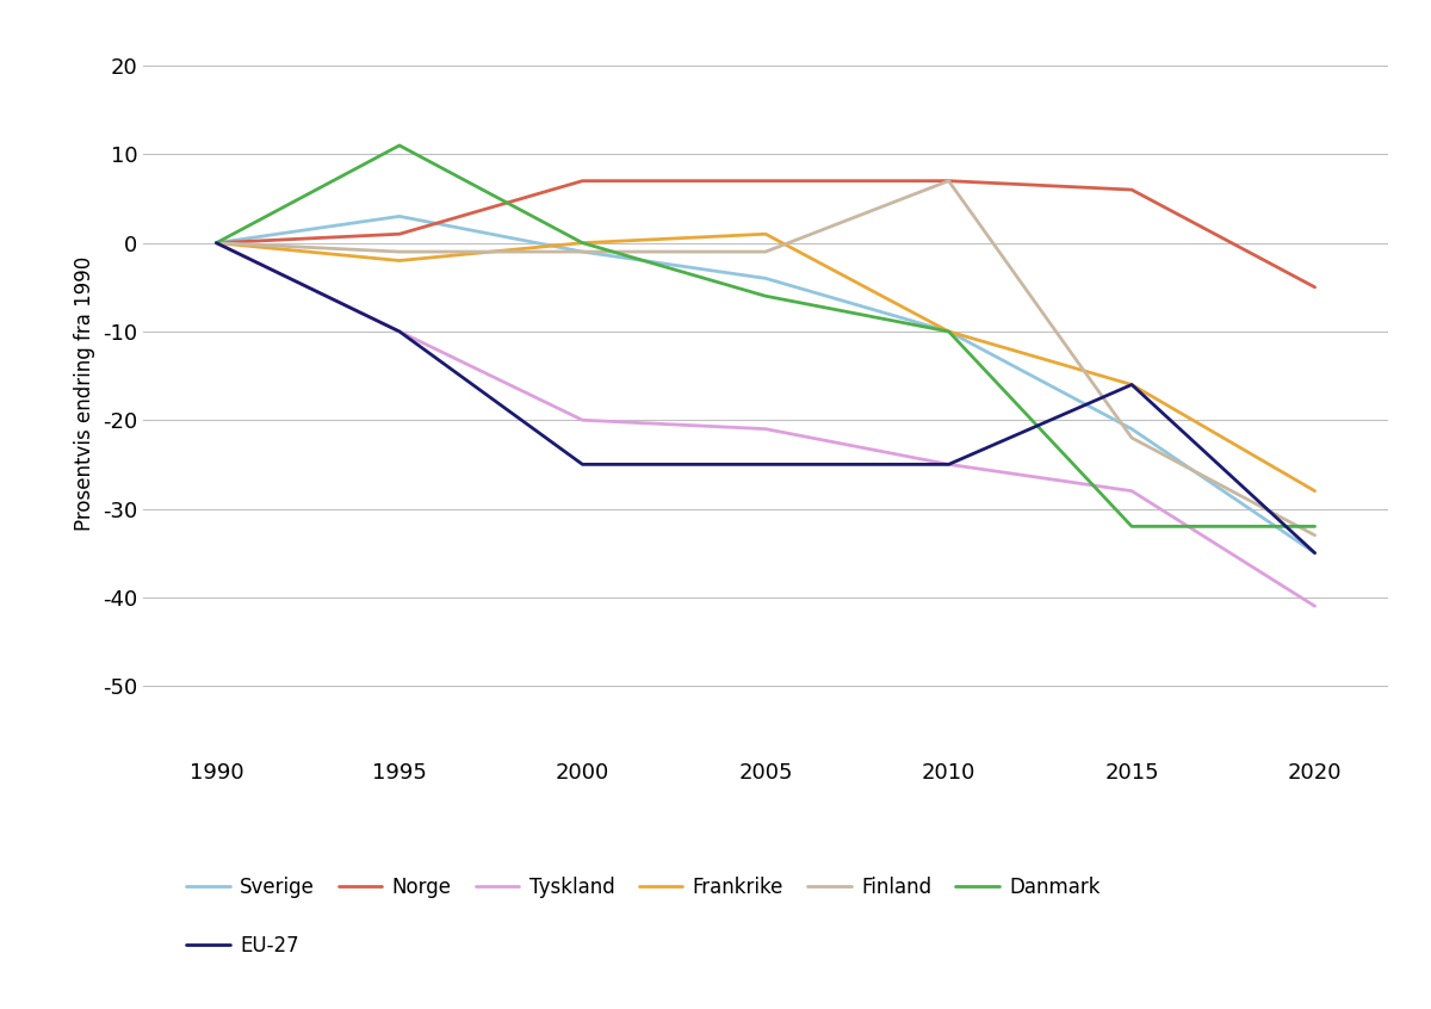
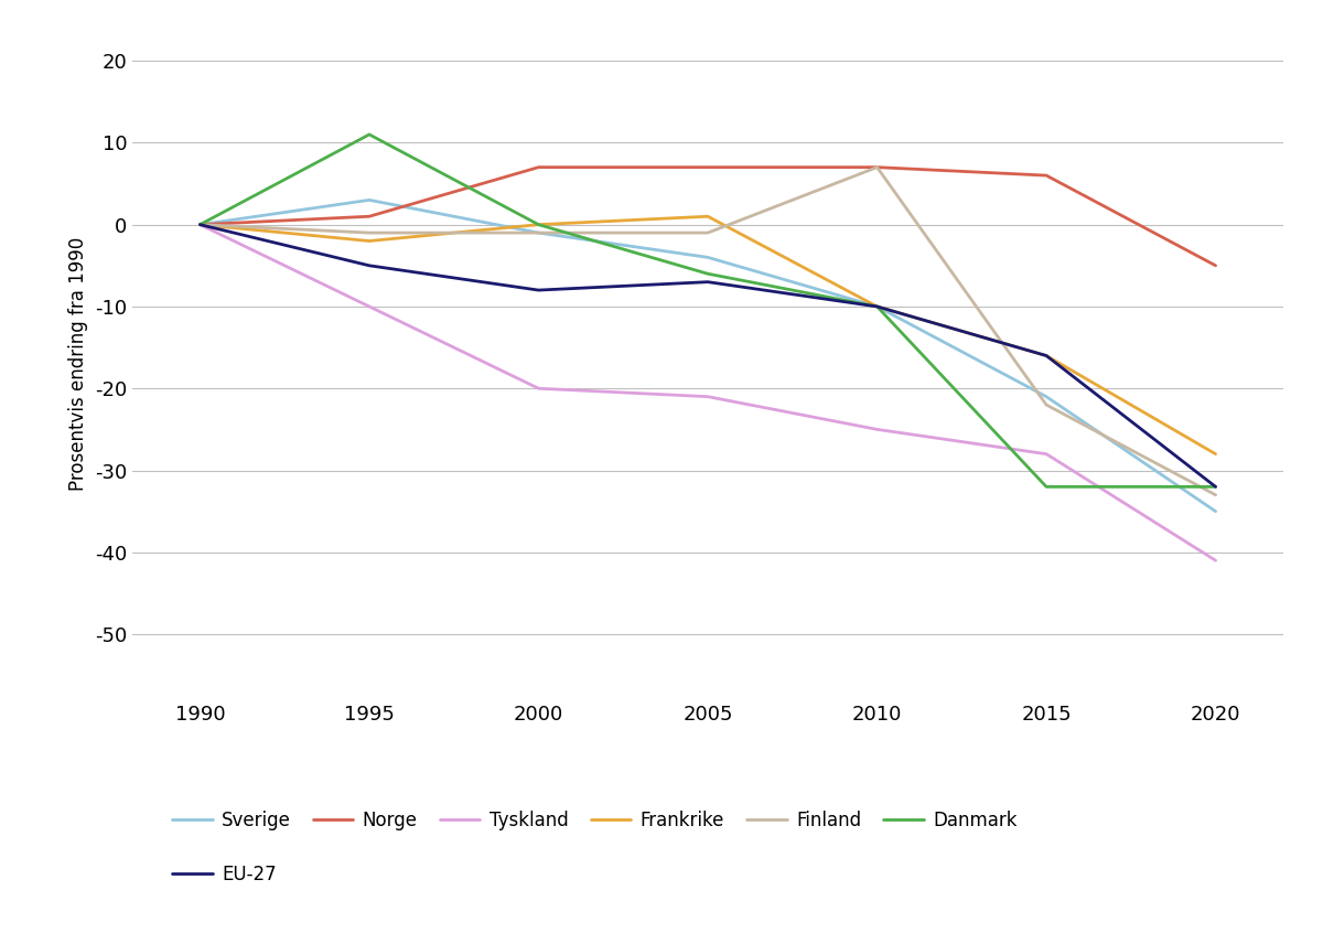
EU-27/1995: -10 -> -5
EU-27/2000: -25 -> -8
EU-27/2005: -25 -> -7
EU-27/2010: -25 -> -10
EU-27/2020: -35 -> -32
